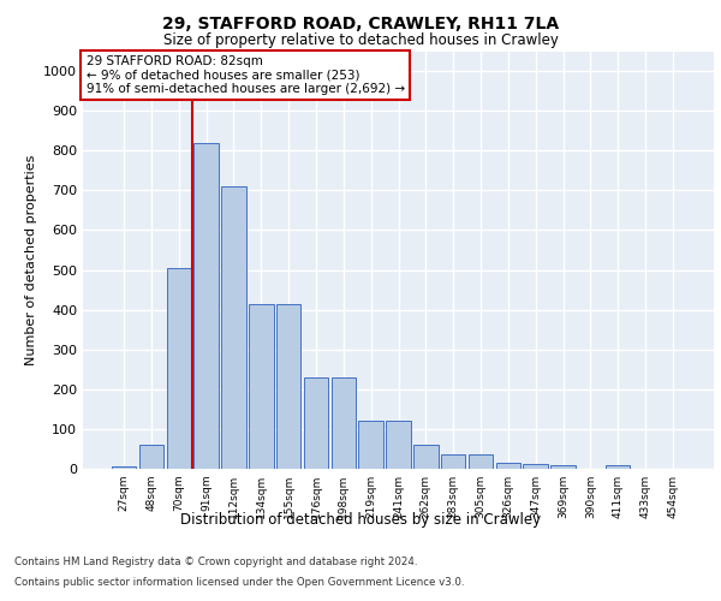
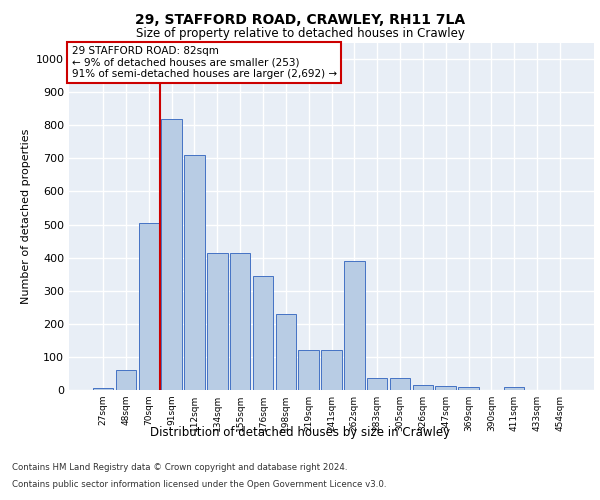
176sqm: 230 -> 345
262sqm: 60 -> 390
